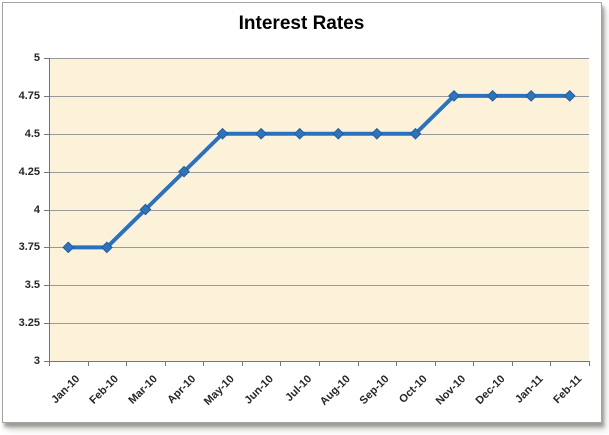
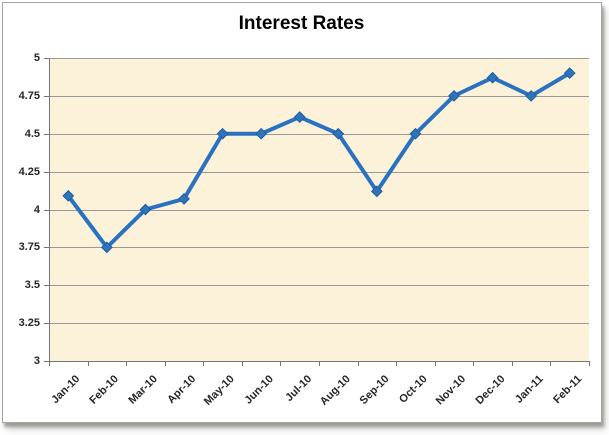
Jan-10: 3.75 -> 4.09
Apr-10: 4.25 -> 4.07
Jul-10: 4.50 -> 4.61
Sep-10: 4.50 -> 4.12
Dec-10: 4.75 -> 4.87
Feb-11: 4.75 -> 4.90
